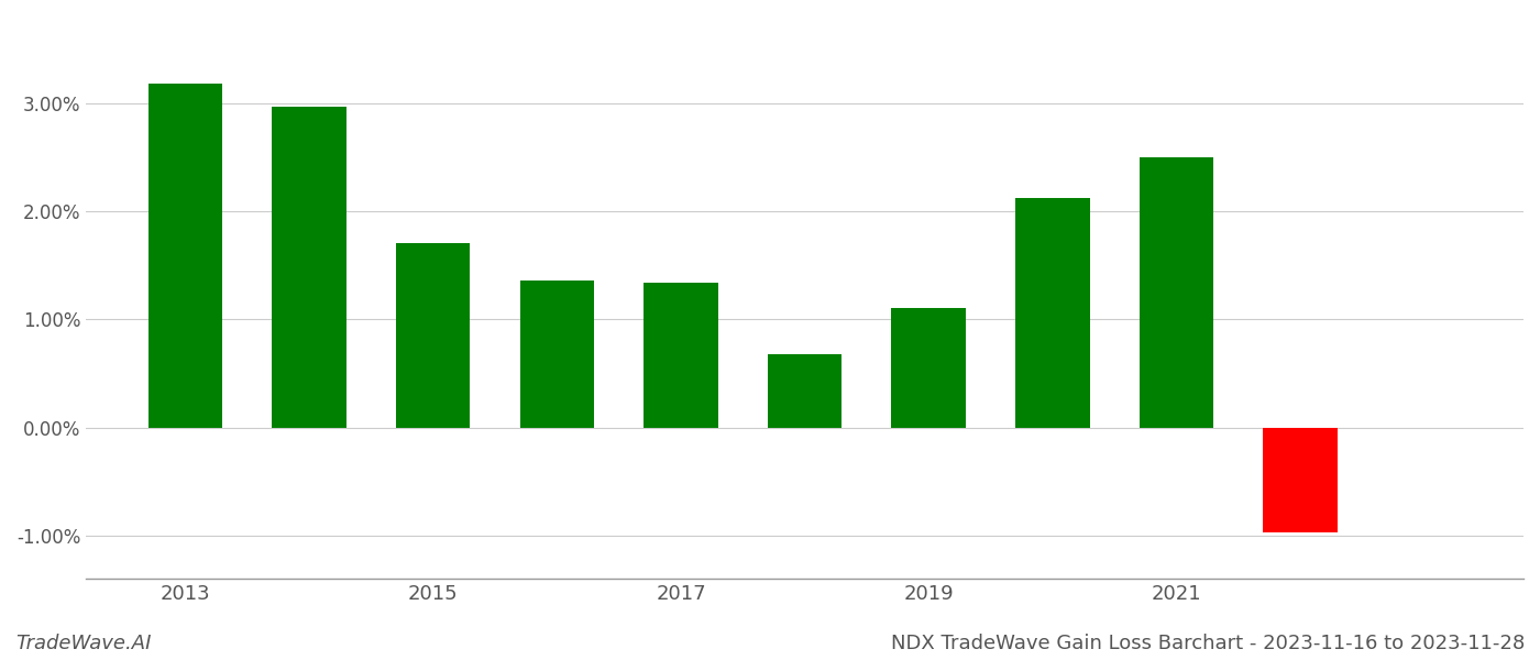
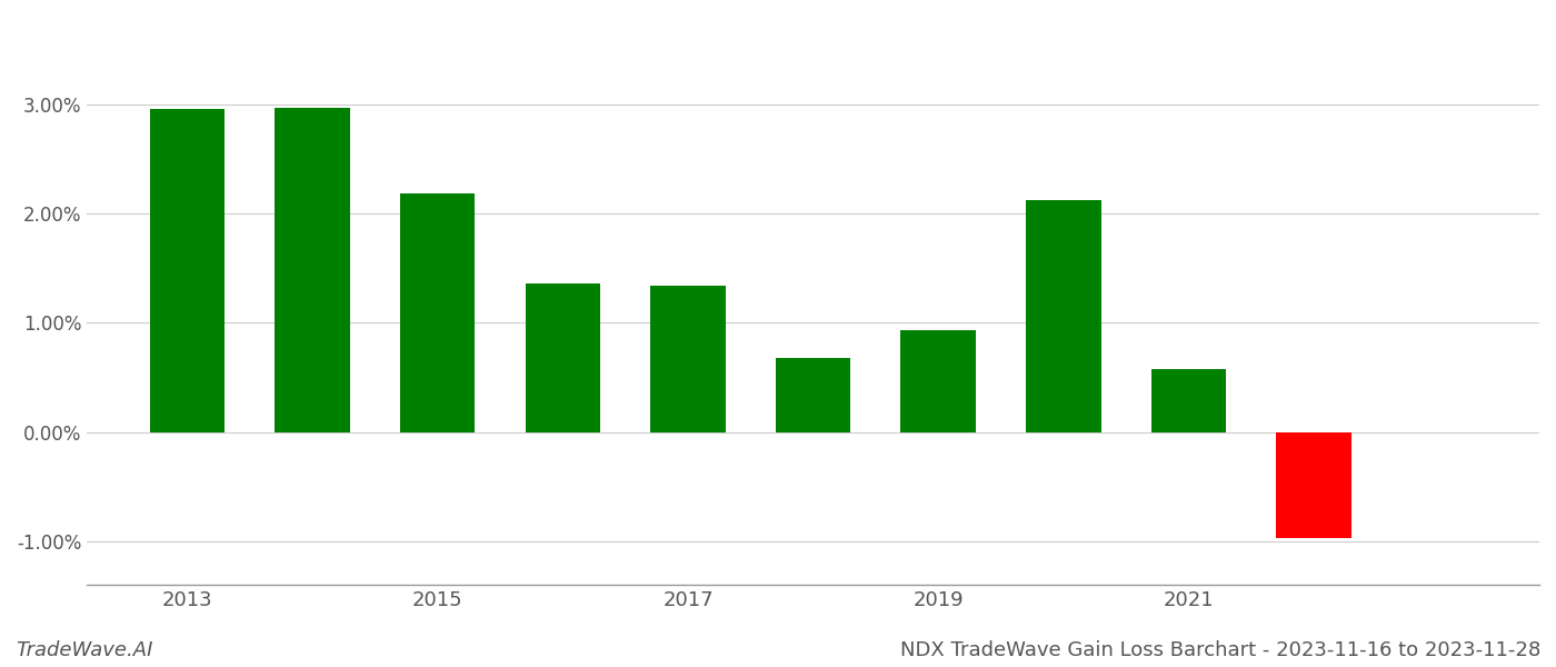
2013: 3.18% -> 2.96%
2015: 1.70% -> 2.18%
2019: 1.10% -> 0.93%
2021: 2.50% -> 0.58%
